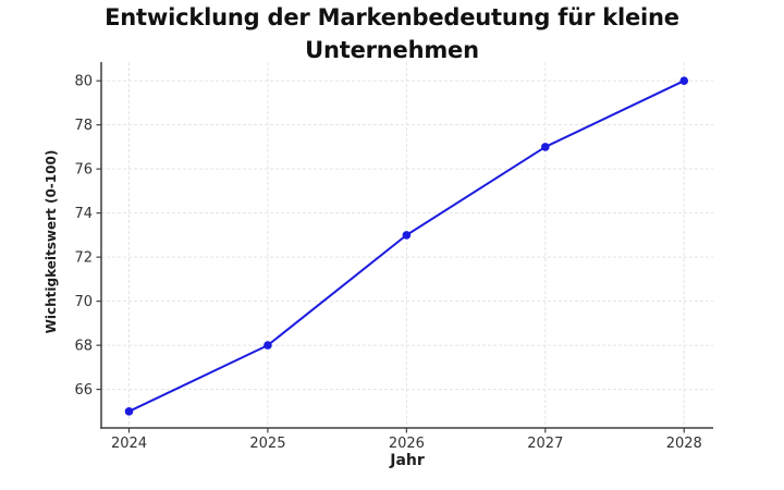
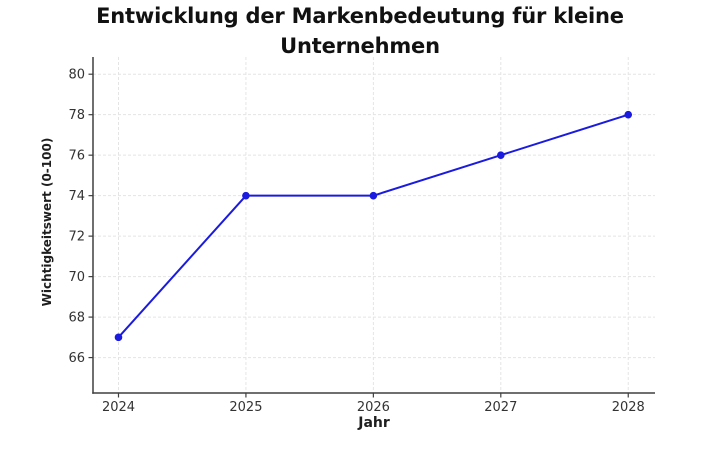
2024: 65 -> 67
2025: 68 -> 74
2026: 73 -> 74
2027: 77 -> 76
2028: 80 -> 78
